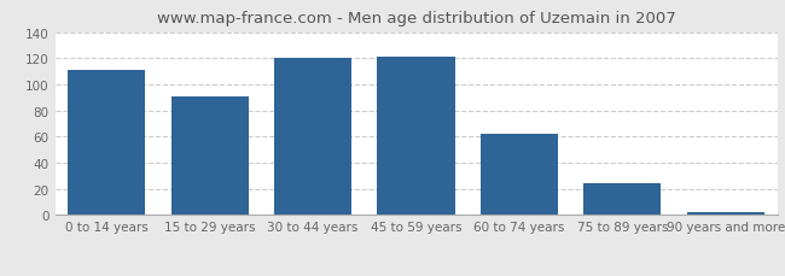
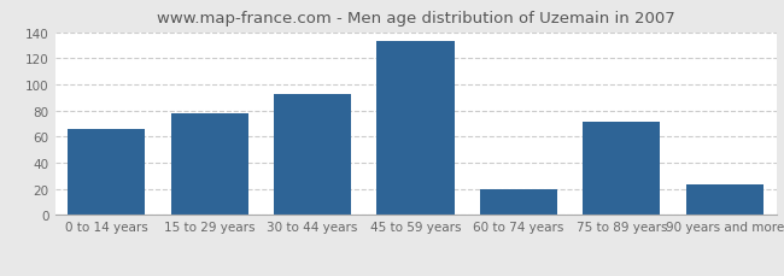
0 to 14 years: 111 -> 66
15 to 29 years: 91 -> 78
30 to 44 years: 120 -> 93
45 to 59 years: 121 -> 133
60 to 74 years: 62 -> 20
75 to 89 years: 24 -> 71
90 years and more: 2 -> 23
